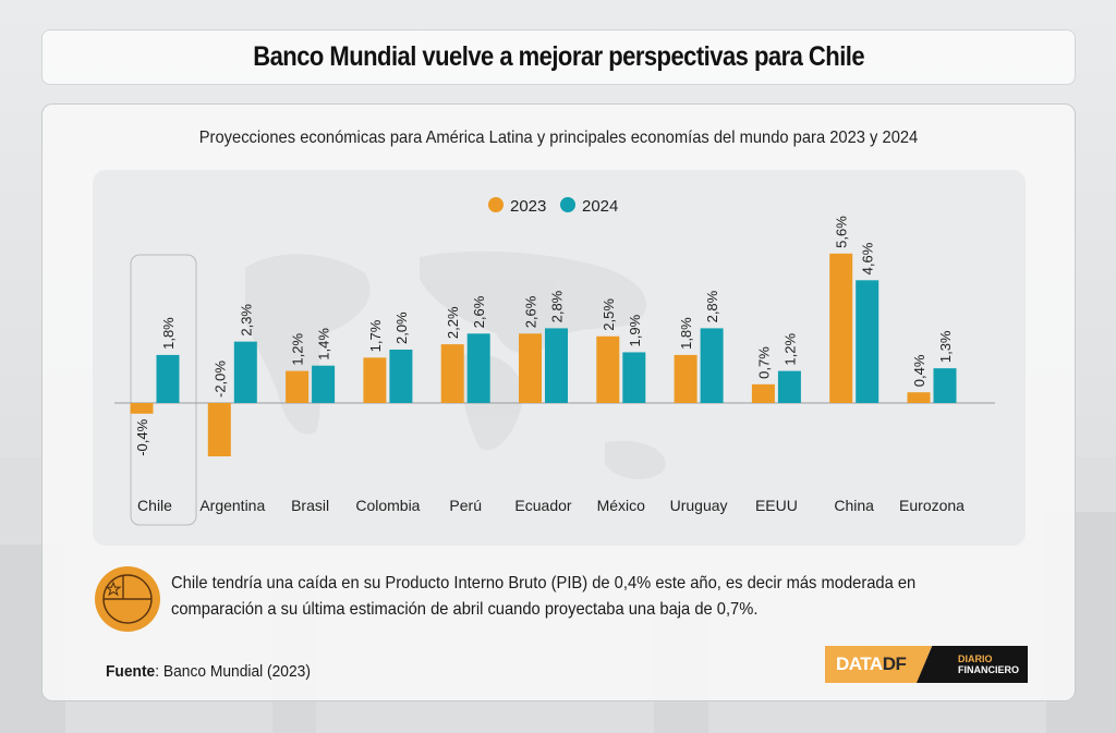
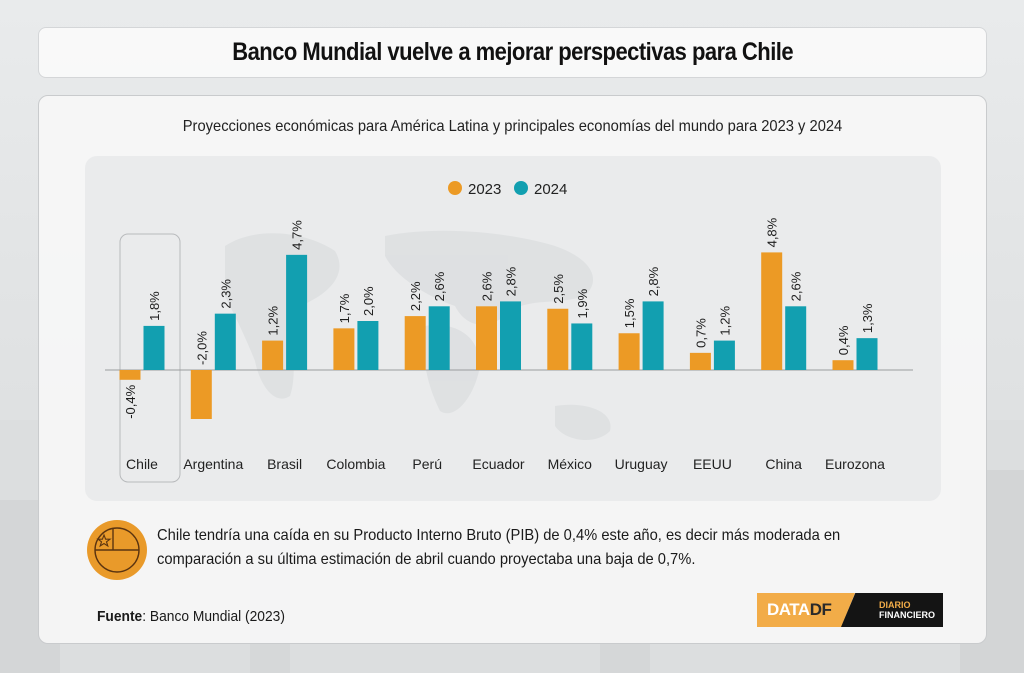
2024/Brasil: 1,4% -> 4,7%
2023/Uruguay: 1,8% -> 1,5%
2023/China: 5,6% -> 4,8%
2024/China: 4,6% -> 2,6%
